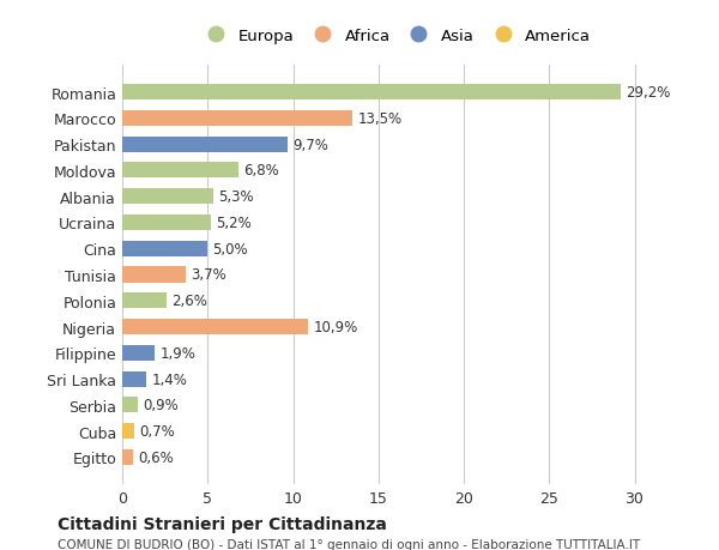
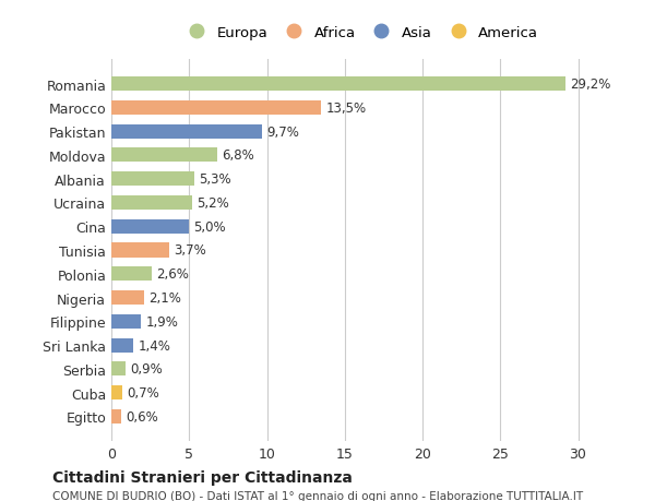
Nigeria: 10,9% -> 2,1%
